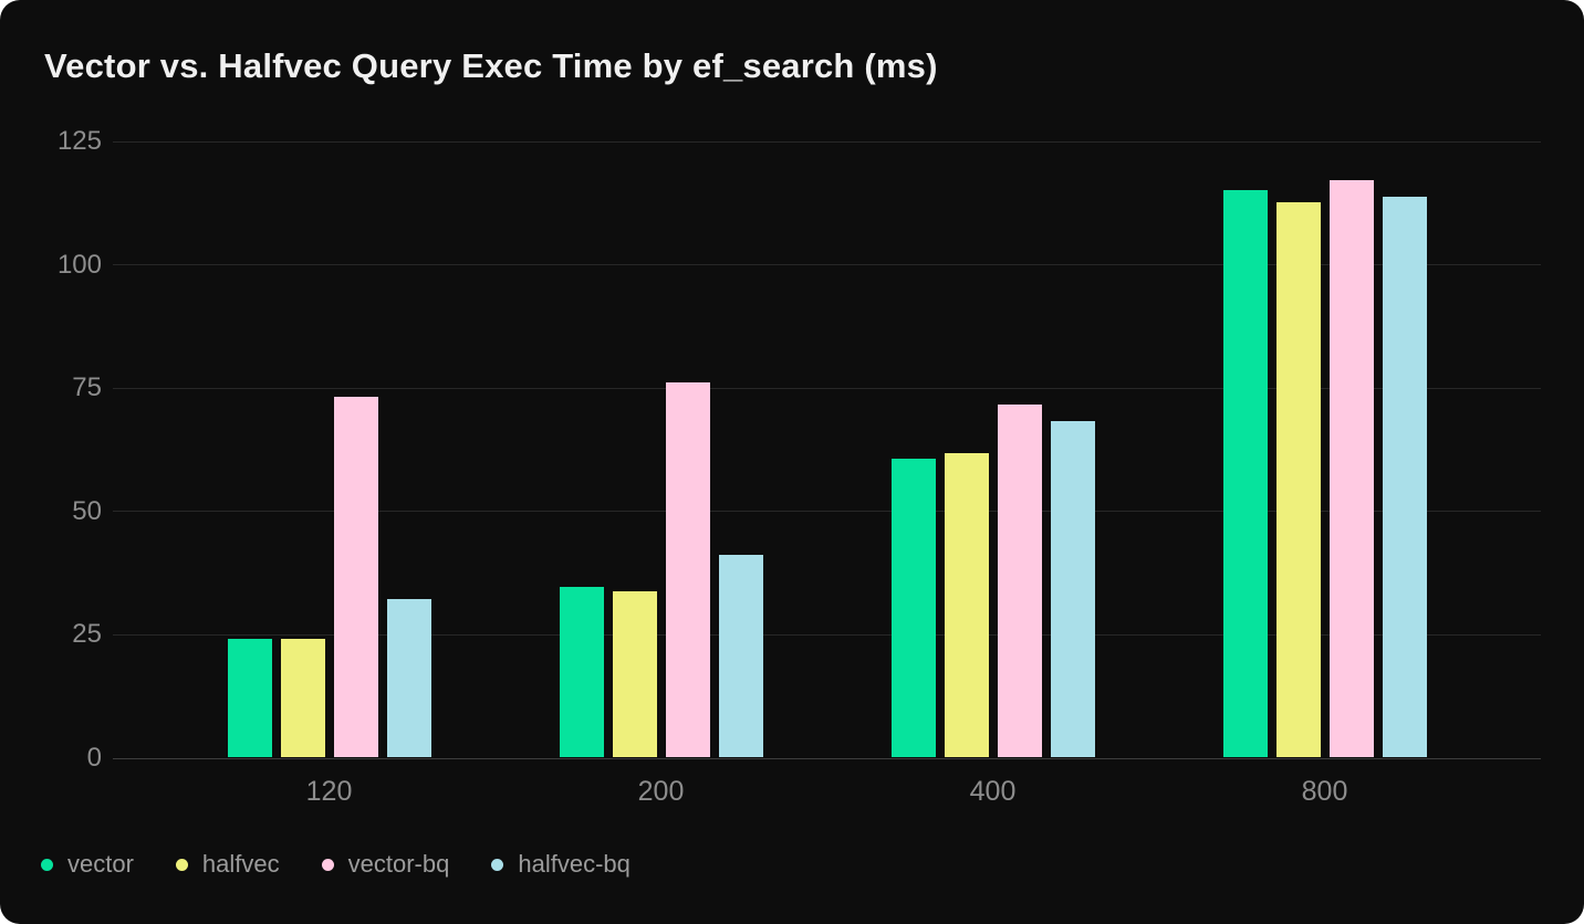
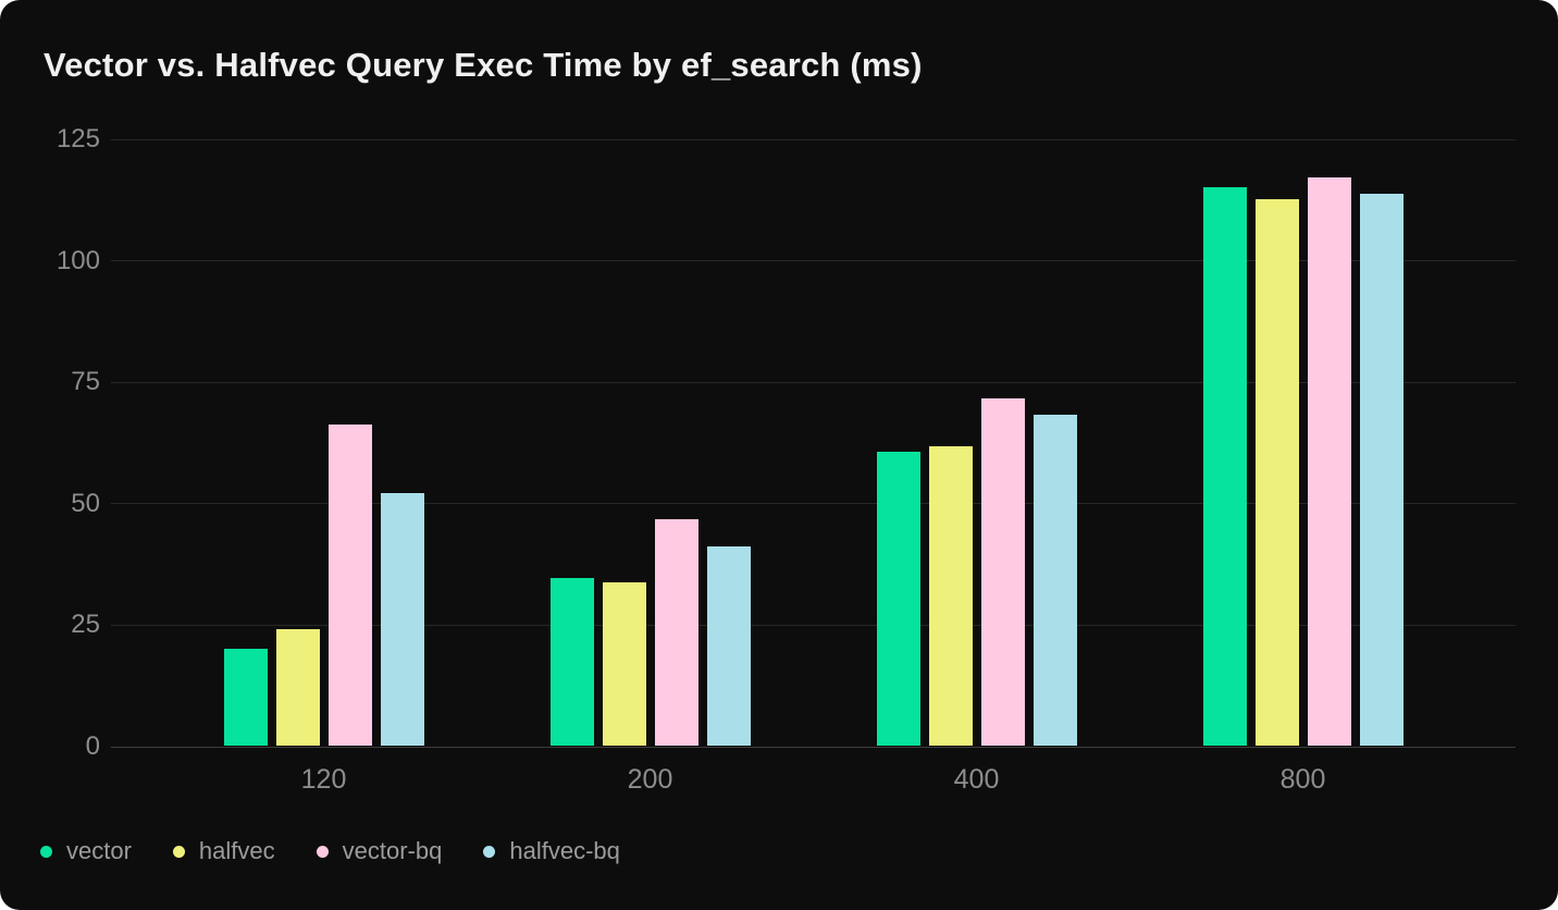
vector/120: 24 -> 20
vector-bq/120: 73 -> 66
halfvec-bq/120: 32 -> 52
vector-bq/200: 76 -> 46
